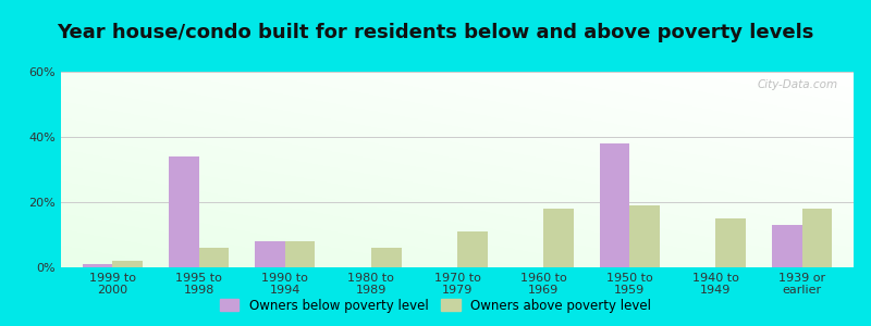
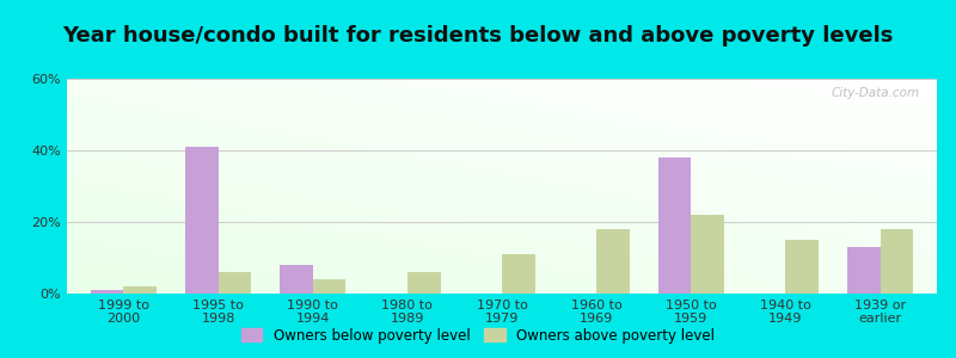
Owners below poverty level/1995 to 1998: 34% -> 41%
Owners above poverty level/1990 to 1994: 8% -> 4%
Owners above poverty level/1950 to 1959: 19% -> 22%
